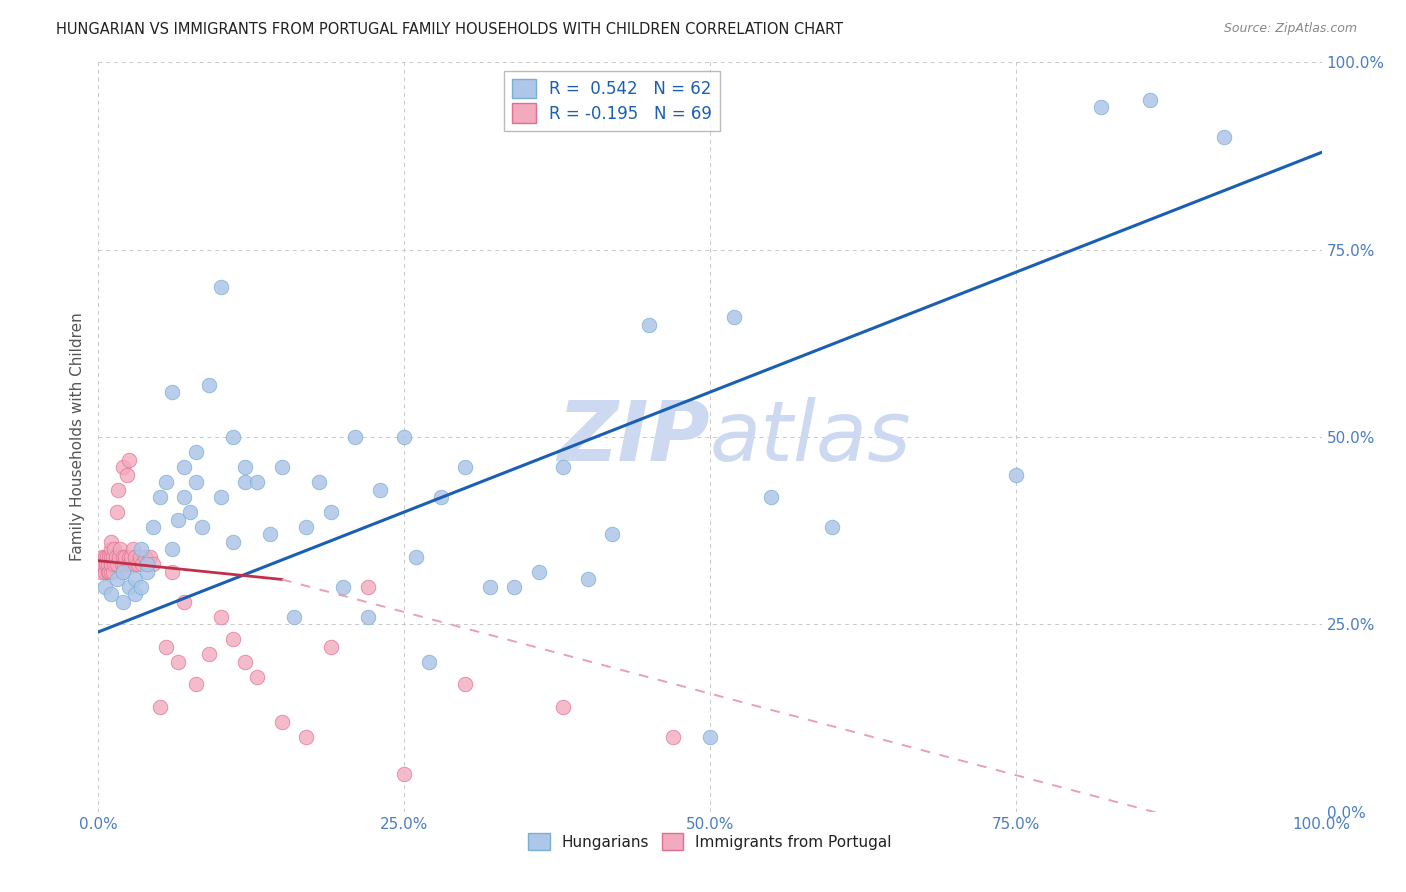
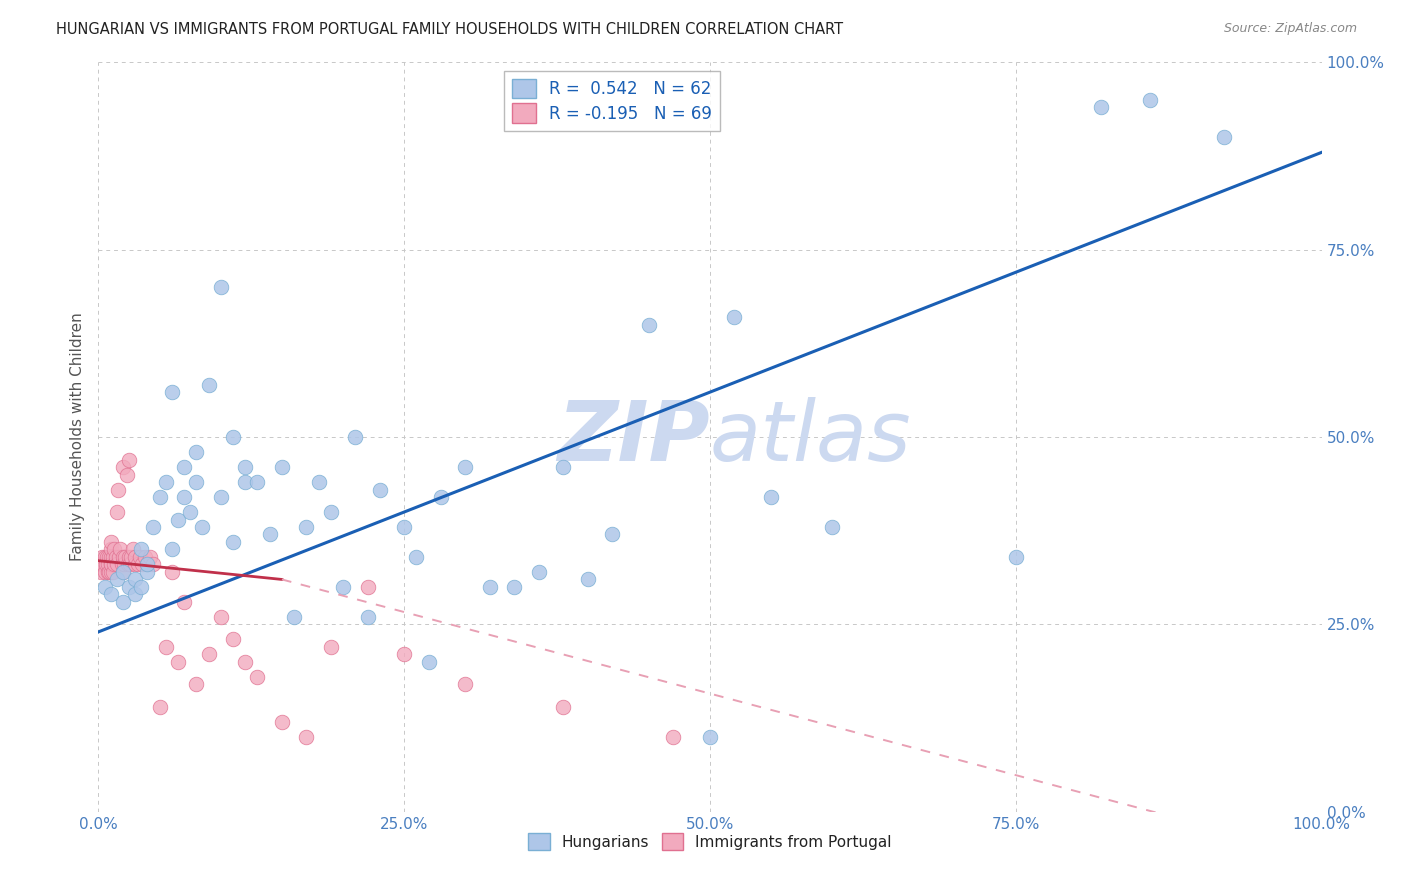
Hungarians/25.0%: 50% -> 38%
Immigrants from Portugal/25.0%: 5% -> 21%
Hungarians/75.0%: 45% -> 34%
